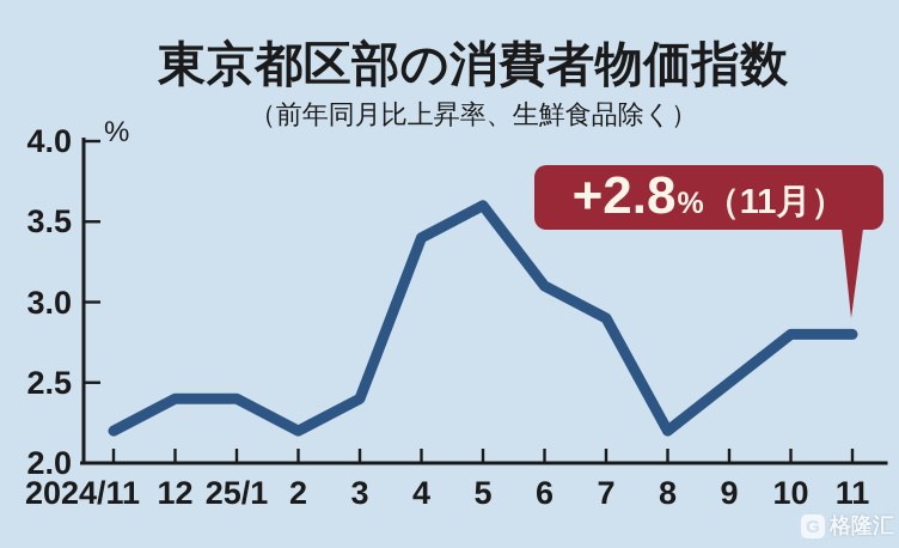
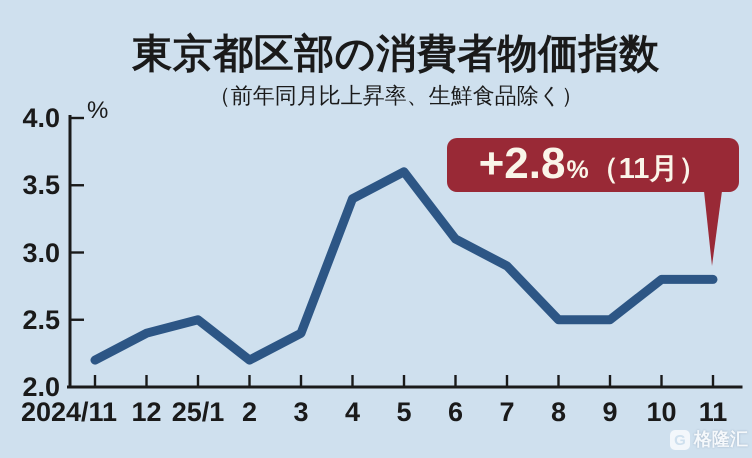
25/1: 2.4 -> 2.5
8: 2.2 -> 2.5
